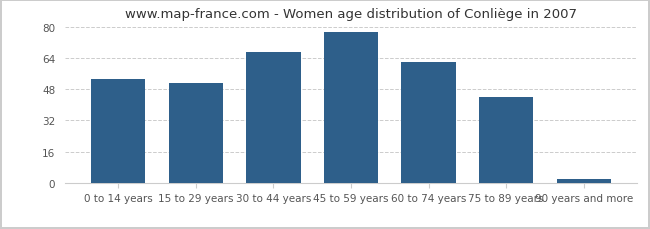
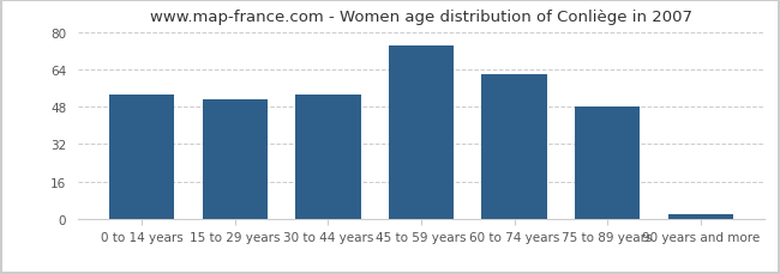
30 to 44 years: 67 -> 53
45 to 59 years: 77 -> 74
75 to 89 years: 44 -> 48
